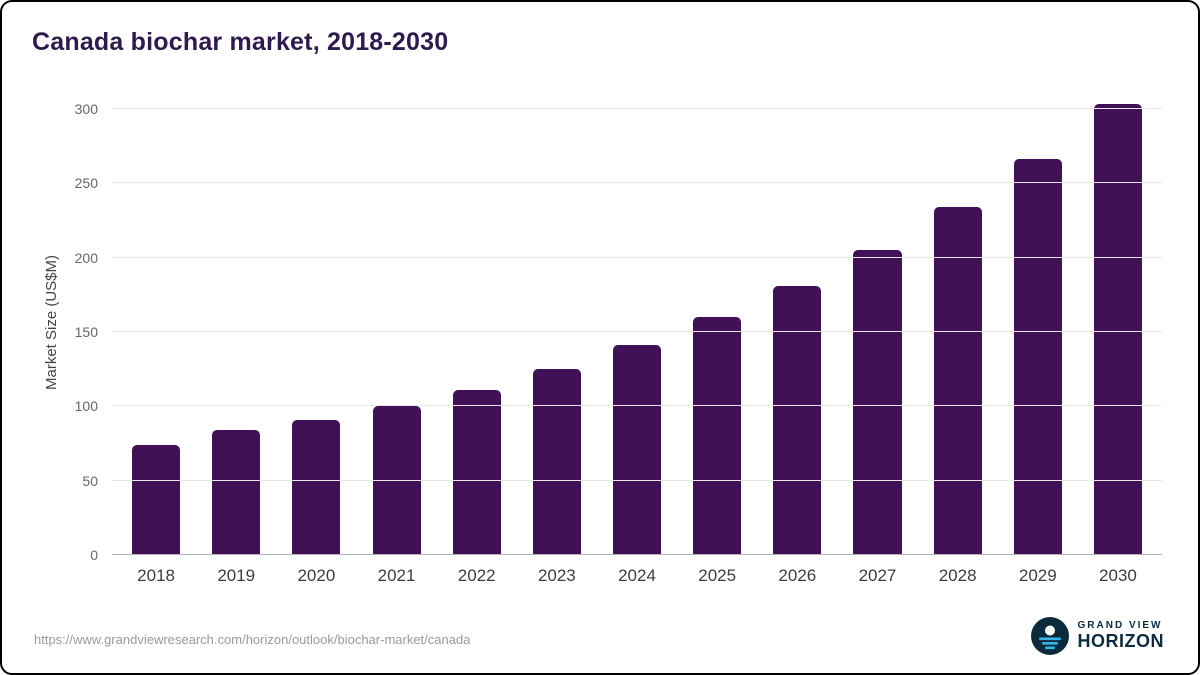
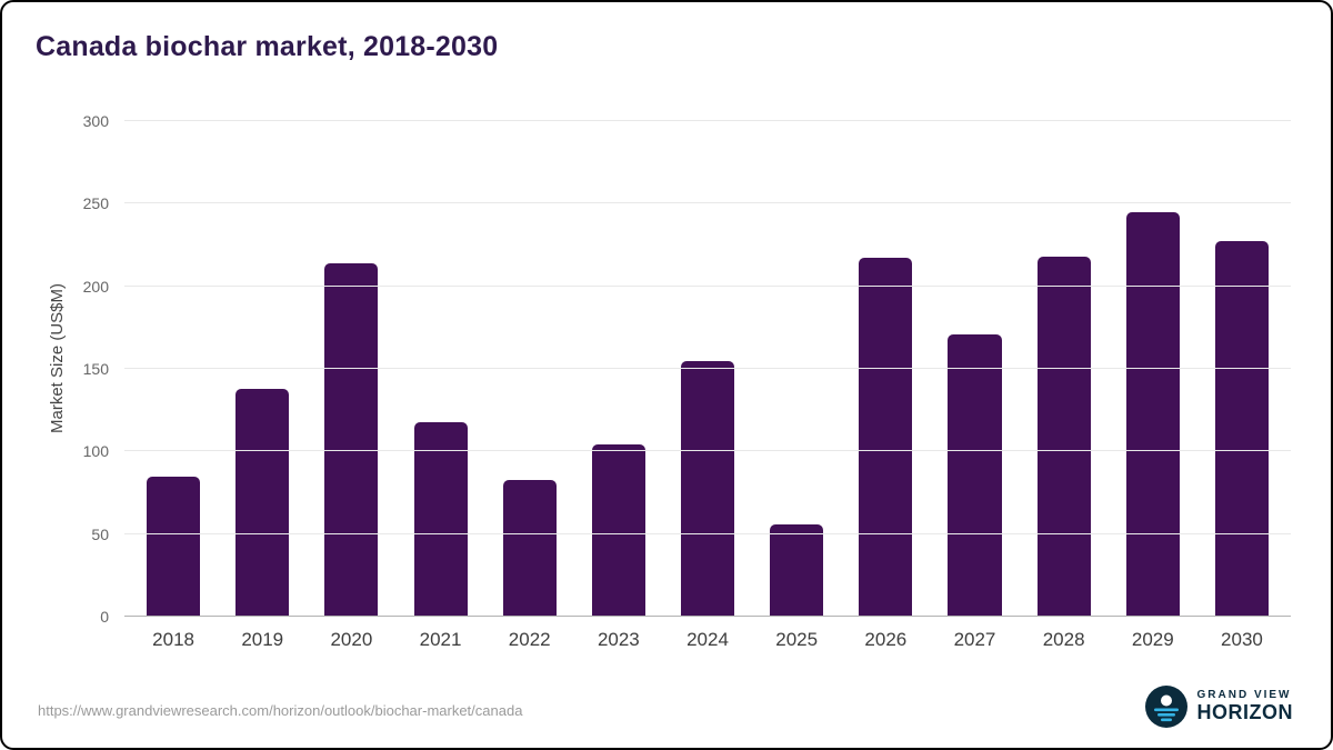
2018: 74 -> 85
2019: 84 -> 138
2020: 91 -> 214
2021: 100 -> 118
2022: 111 -> 83
2023: 125 -> 104
2024: 141 -> 155
2025: 160 -> 56
2026: 181 -> 217
2027: 205 -> 171
2028: 234 -> 218
2029: 266 -> 245
2030: 303 -> 227
